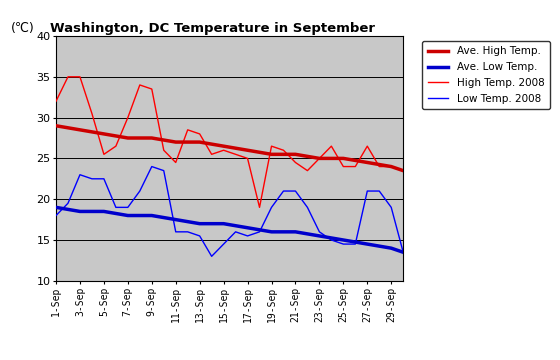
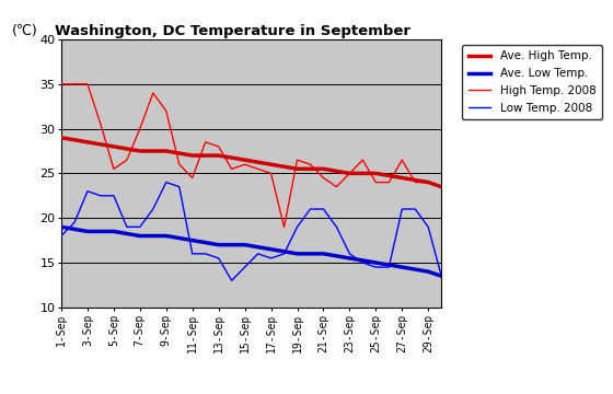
High Temp. 2008/1-Sep: 32.0 -> 35.0
High Temp. 2008/9-Sep: 33.5 -> 32.0
